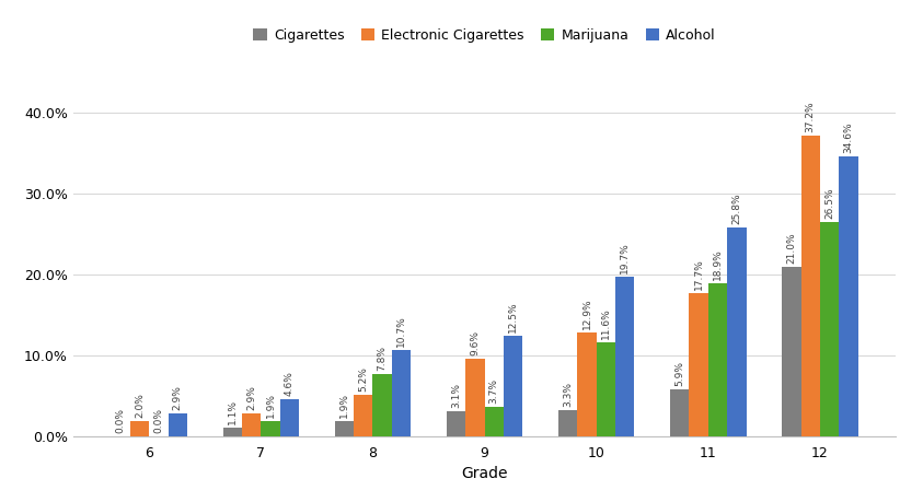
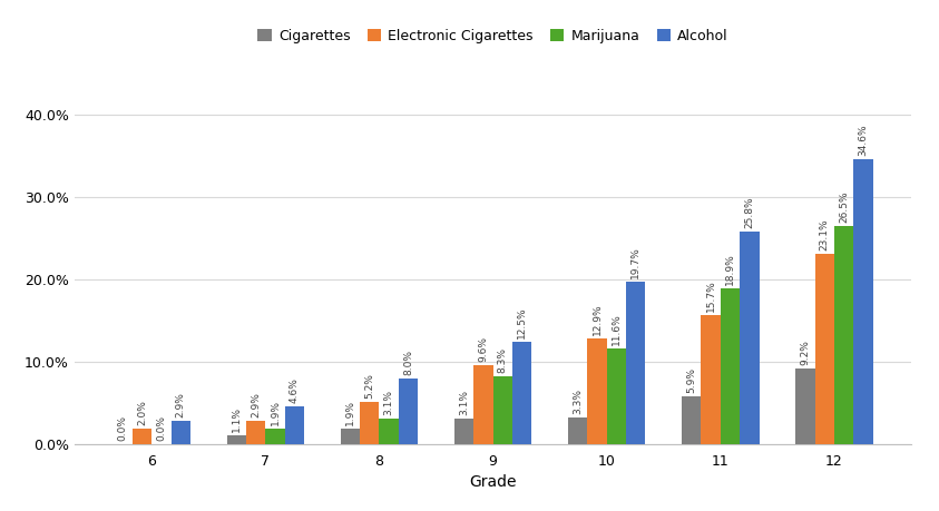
Marijuana/8: 7.8% -> 3.1%
Alcohol/8: 10.7% -> 8.0%
Marijuana/9: 3.7% -> 8.3%
Electronic Cigarettes/11: 17.7% -> 15.7%
Cigarettes/12: 21.0% -> 9.2%
Electronic Cigarettes/12: 37.2% -> 23.1%
